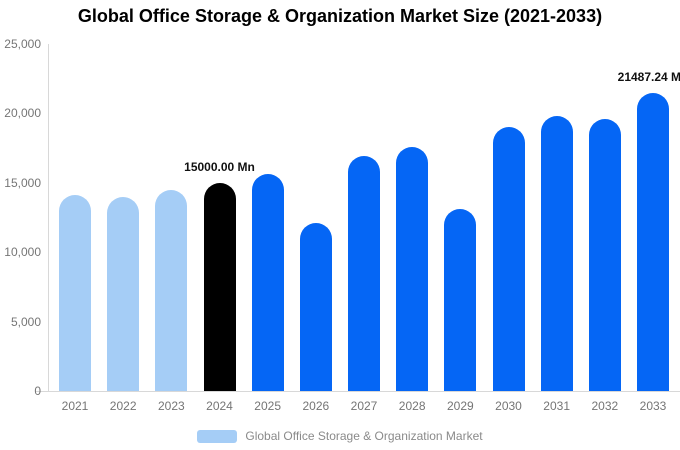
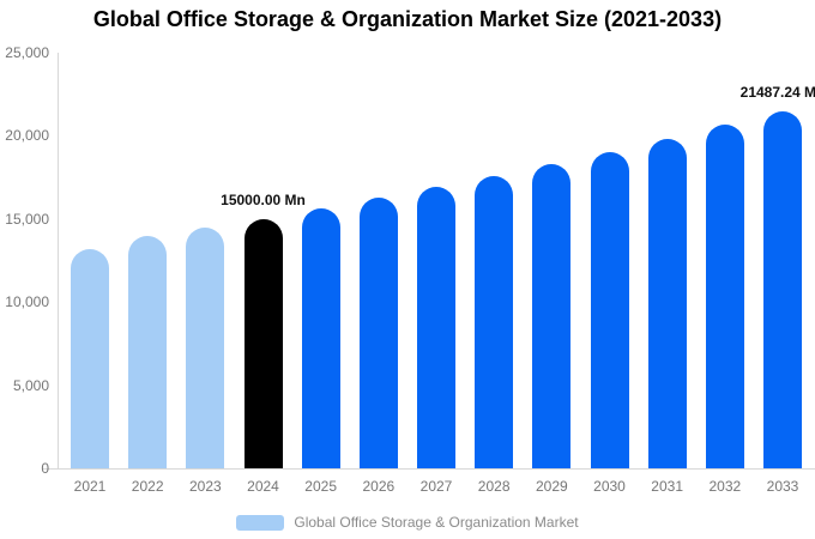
2021: 14100 -> 13200
2026: 12100 -> 16200
2029: 13100 -> 18300
2032: 19600 -> 20600
